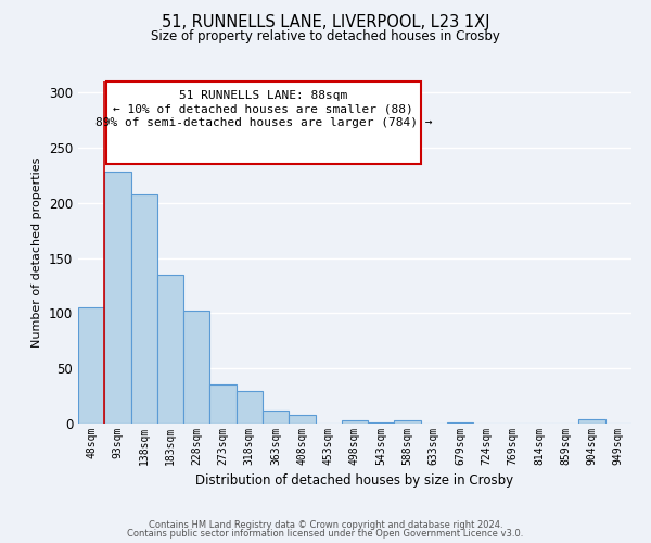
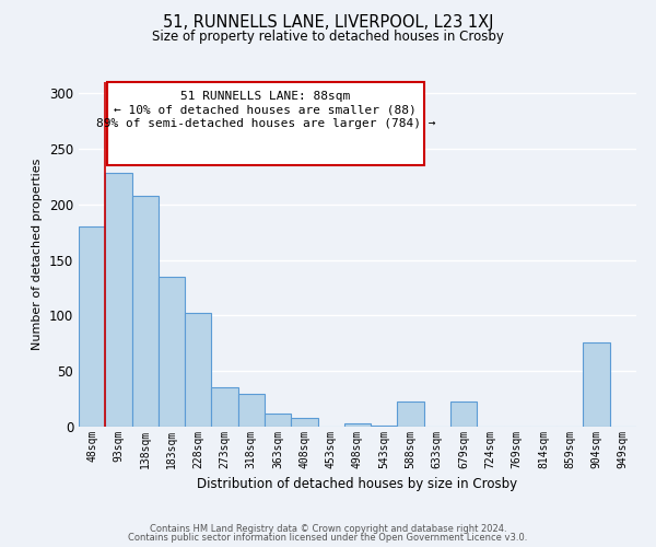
48sqm: 105 -> 180
588sqm: 3 -> 23
679sqm: 1 -> 23
904sqm: 4 -> 76
